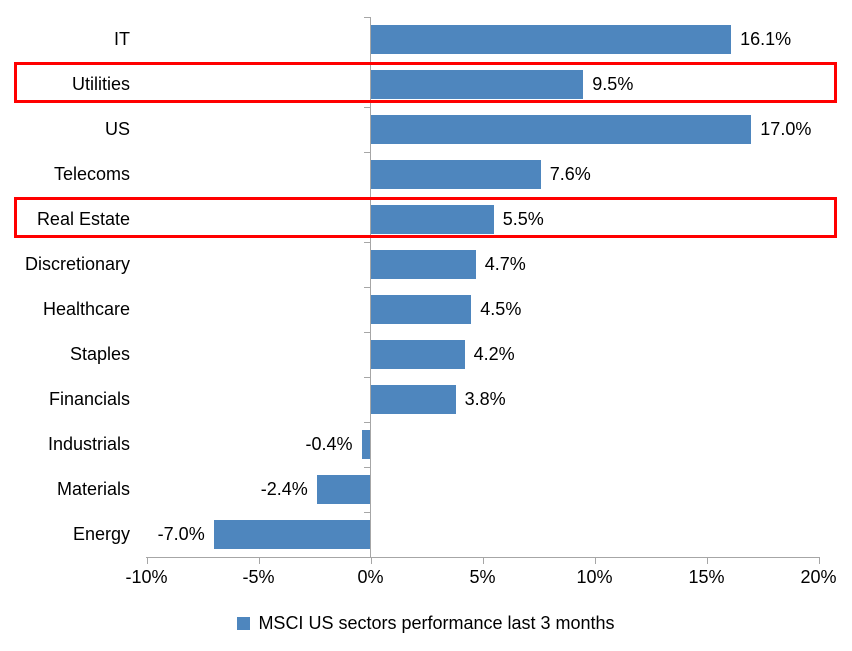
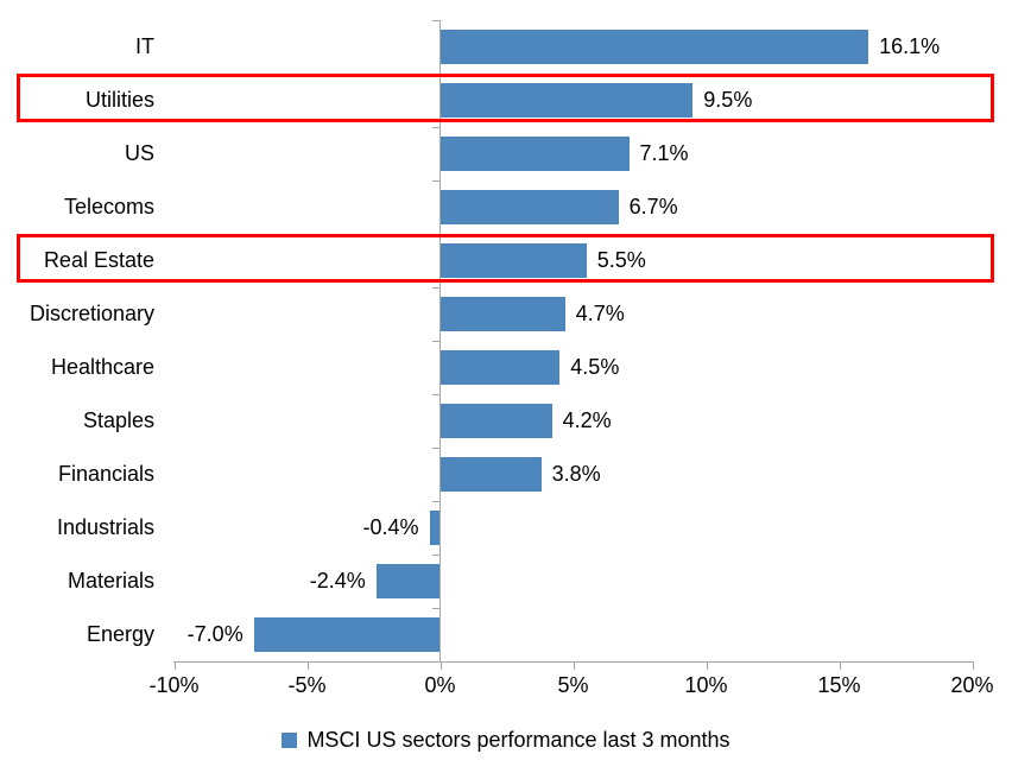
US: 17.0% -> 7.1%
Telecoms: 7.6% -> 6.7%
